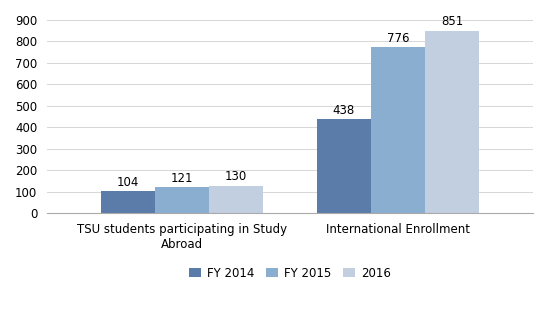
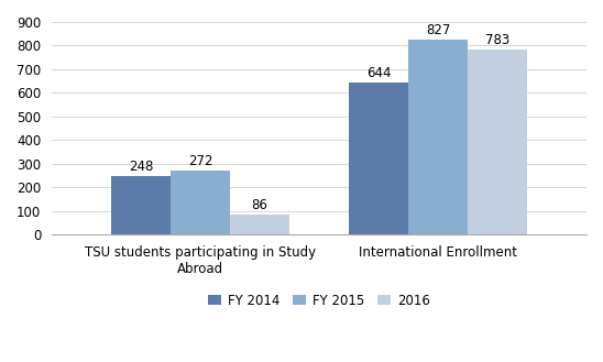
FY 2014/TSU students participating in Study Abroad: 104 -> 248
FY 2015/TSU students participating in Study Abroad: 121 -> 272
2016/TSU students participating in Study Abroad: 130 -> 86
FY 2014/International Enrollment: 438 -> 644
FY 2015/International Enrollment: 776 -> 827
2016/International Enrollment: 851 -> 783
